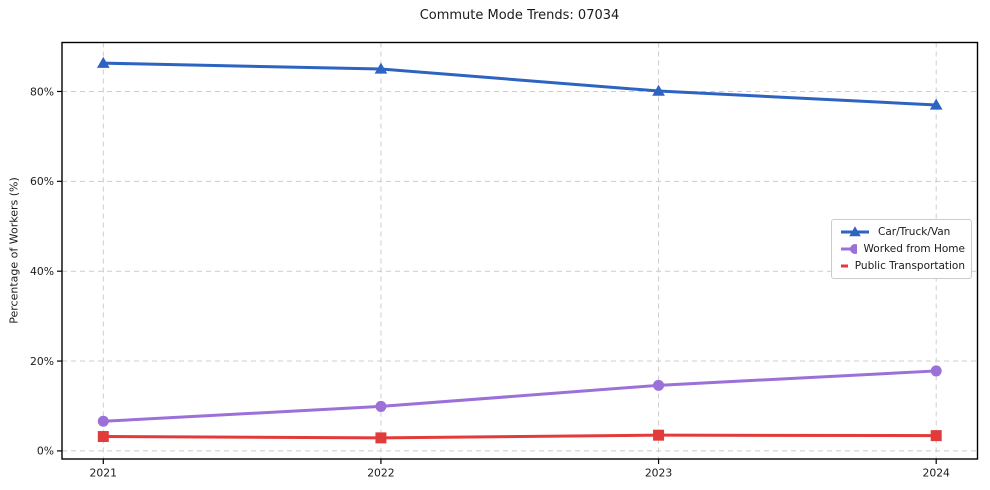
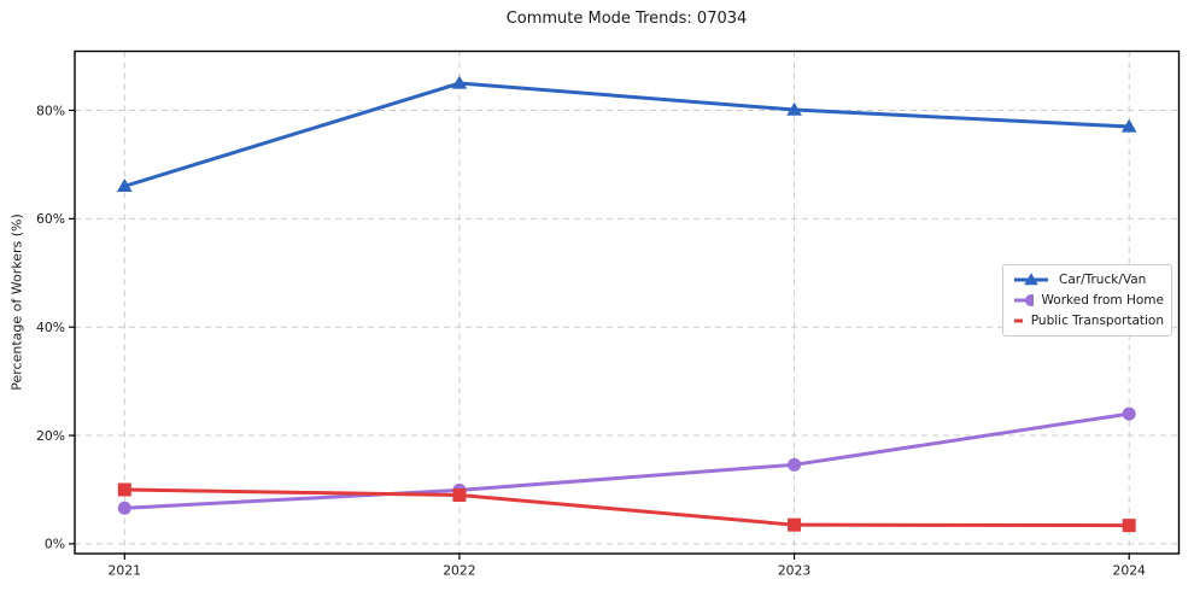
Car/Truck/Van/2021: 86% -> 66%
Public Transportation/2021: 3% -> 10%
Public Transportation/2022: 3% -> 9%
Worked from Home/2024: 18% -> 24%
